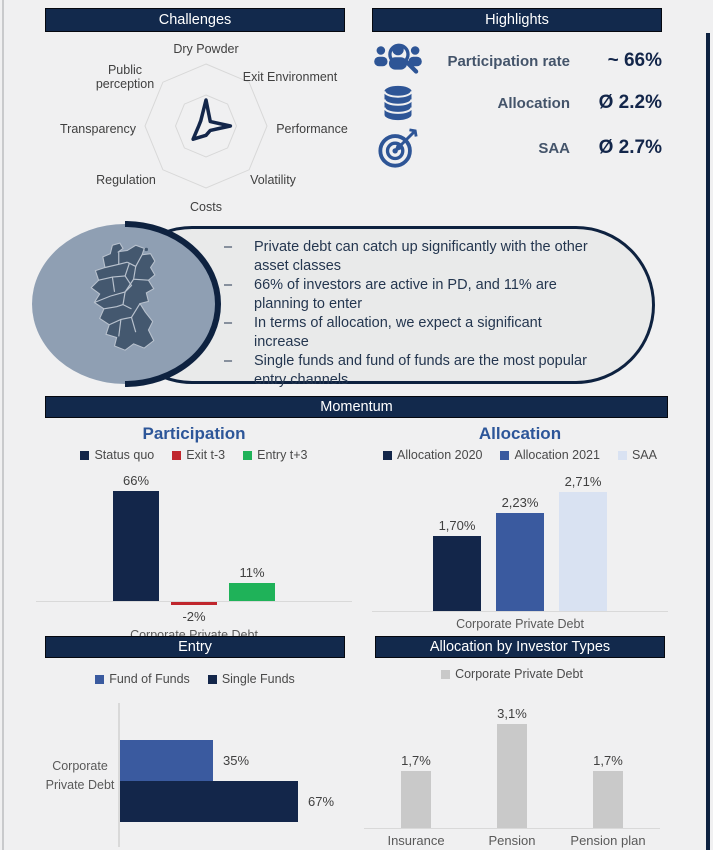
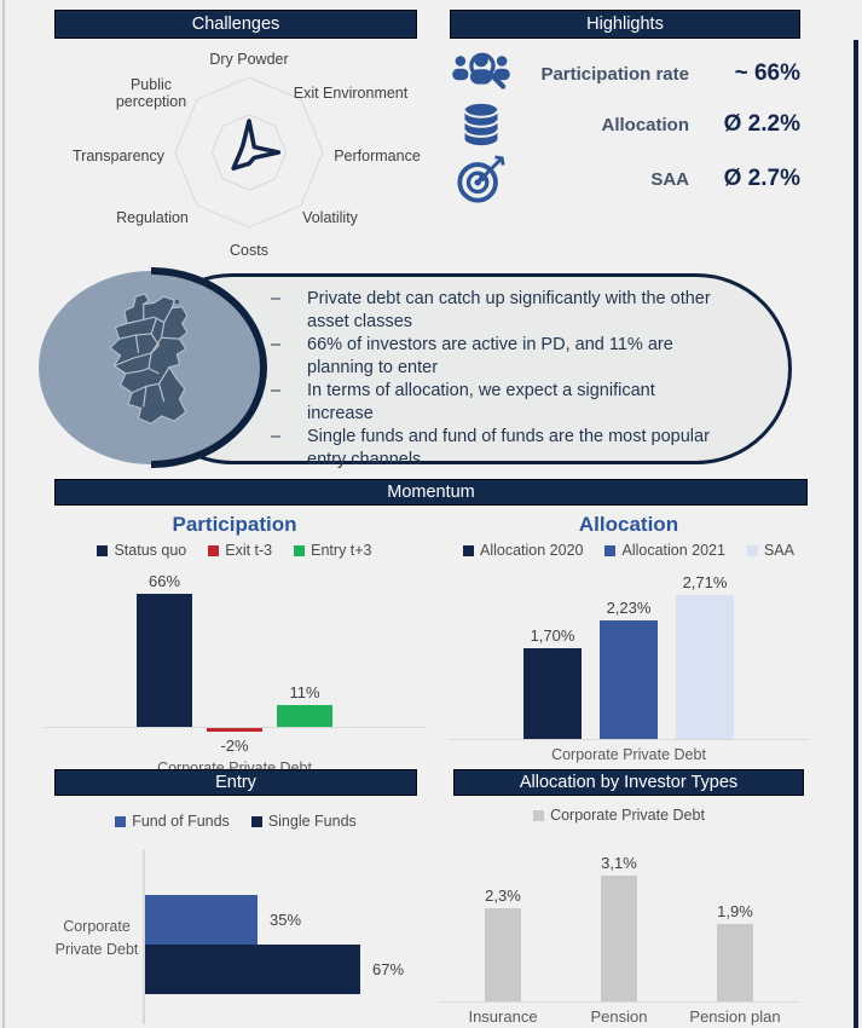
Allocation by Investor Types/Insurance: 1,7% -> 2,3%
Allocation by Investor Types/Pension plan: 1,7% -> 1,9%
